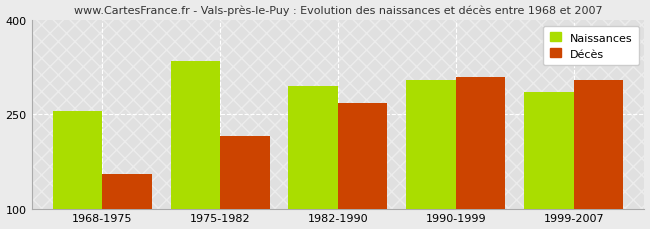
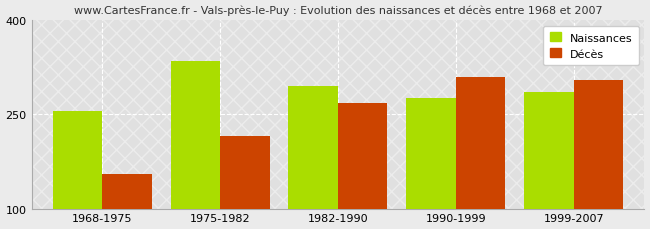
Naissances/1990-1999: 305 -> 276
